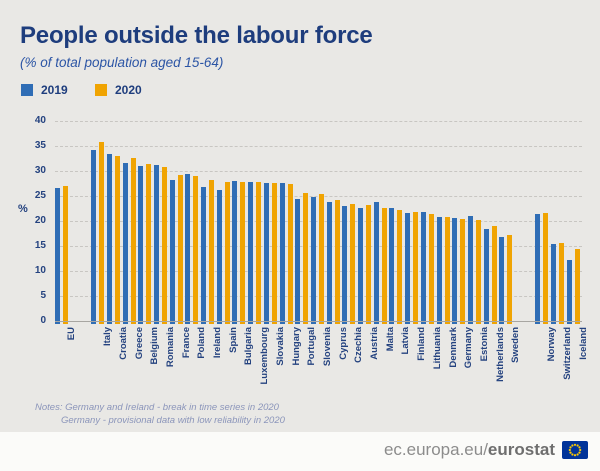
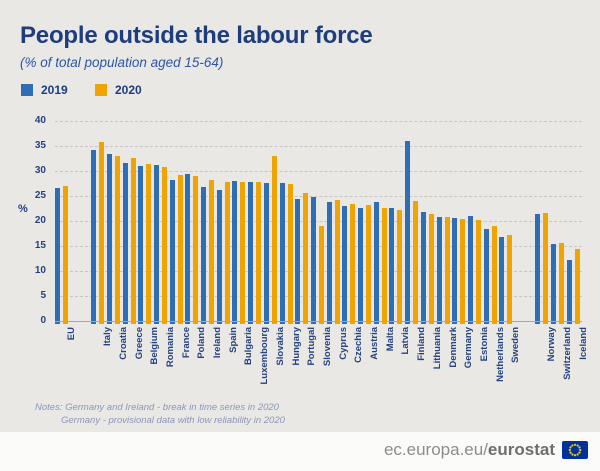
2020/Slovakia: 28 -> 33
2020/Slovenia: 26 -> 19
2019/Finland: 22 -> 36
2020/Finland: 22 -> 24
